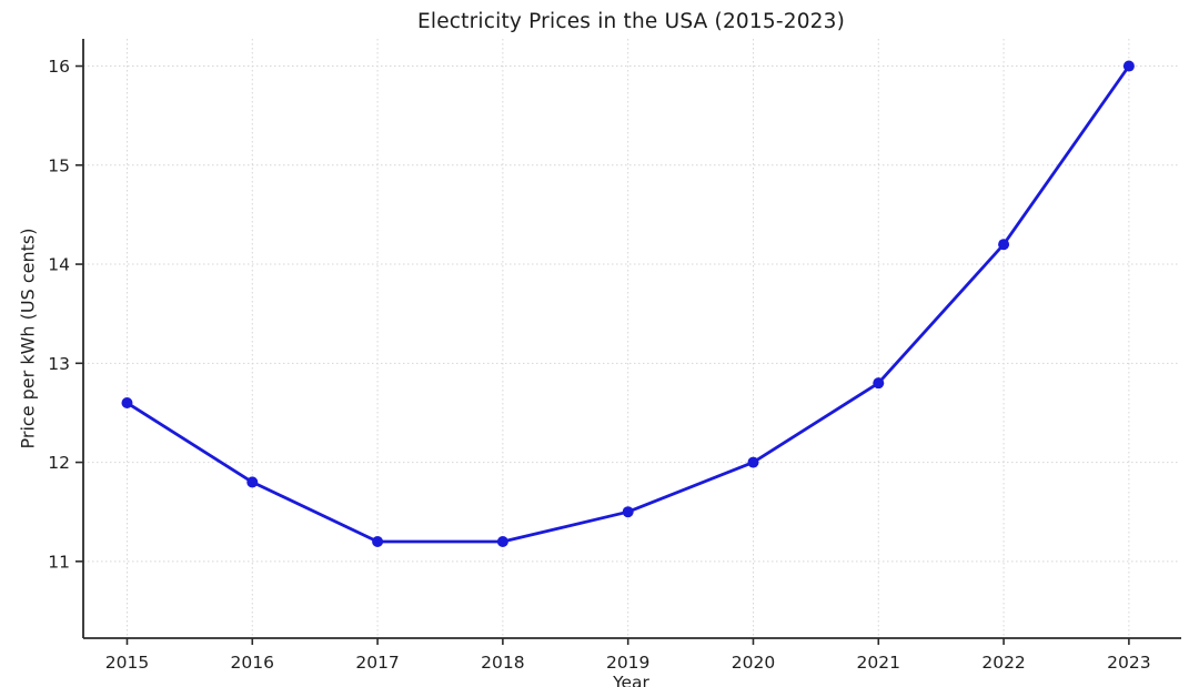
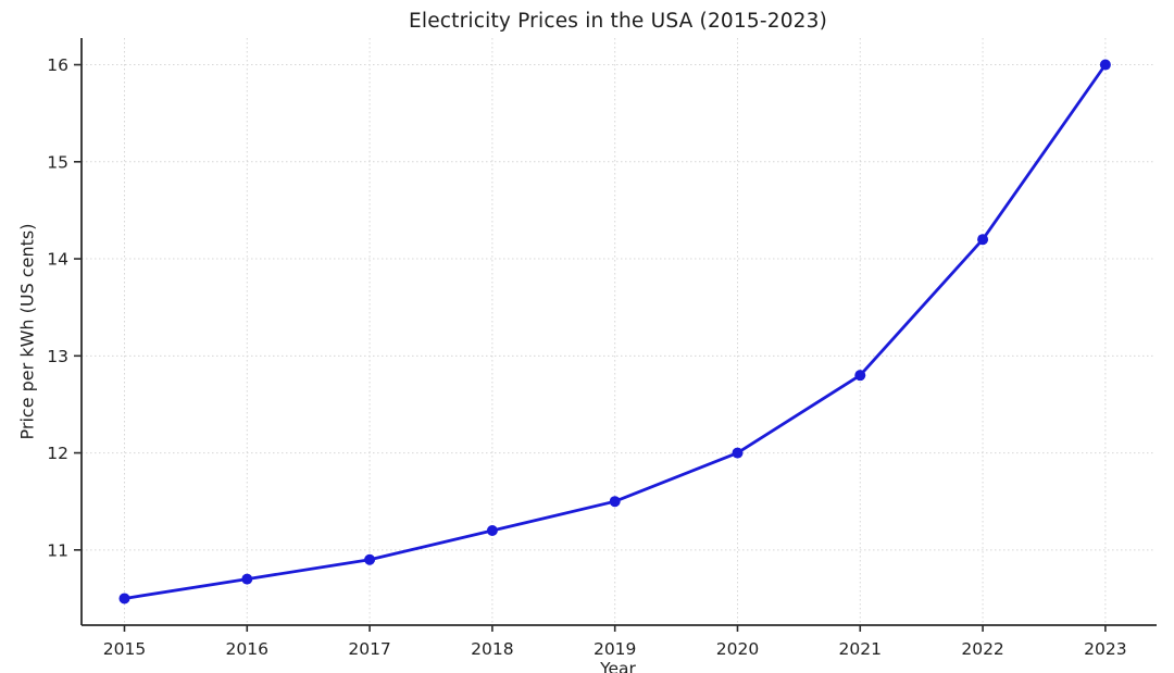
2015: 12.6 -> 10.5
2016: 11.8 -> 10.7
2017: 11.2 -> 10.9
